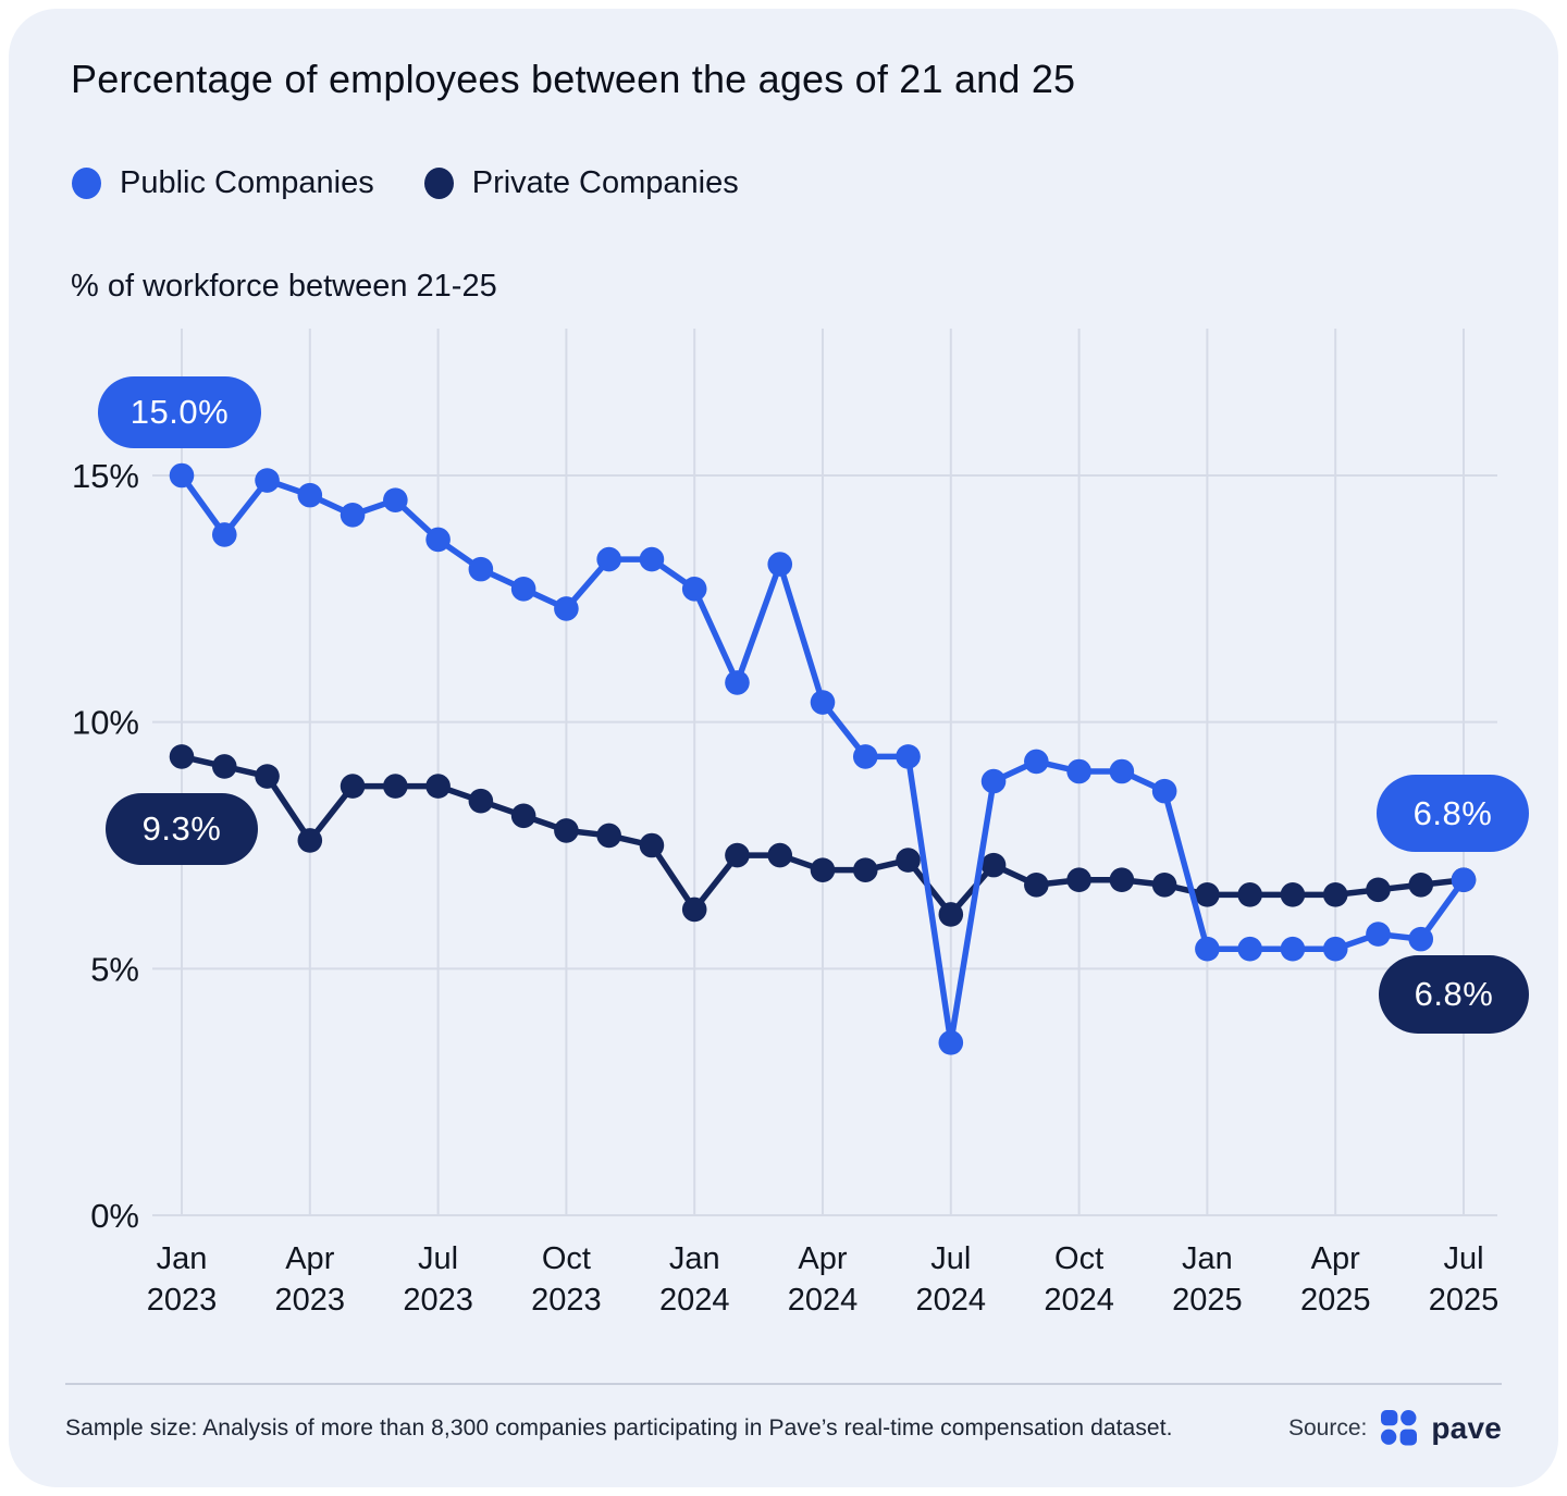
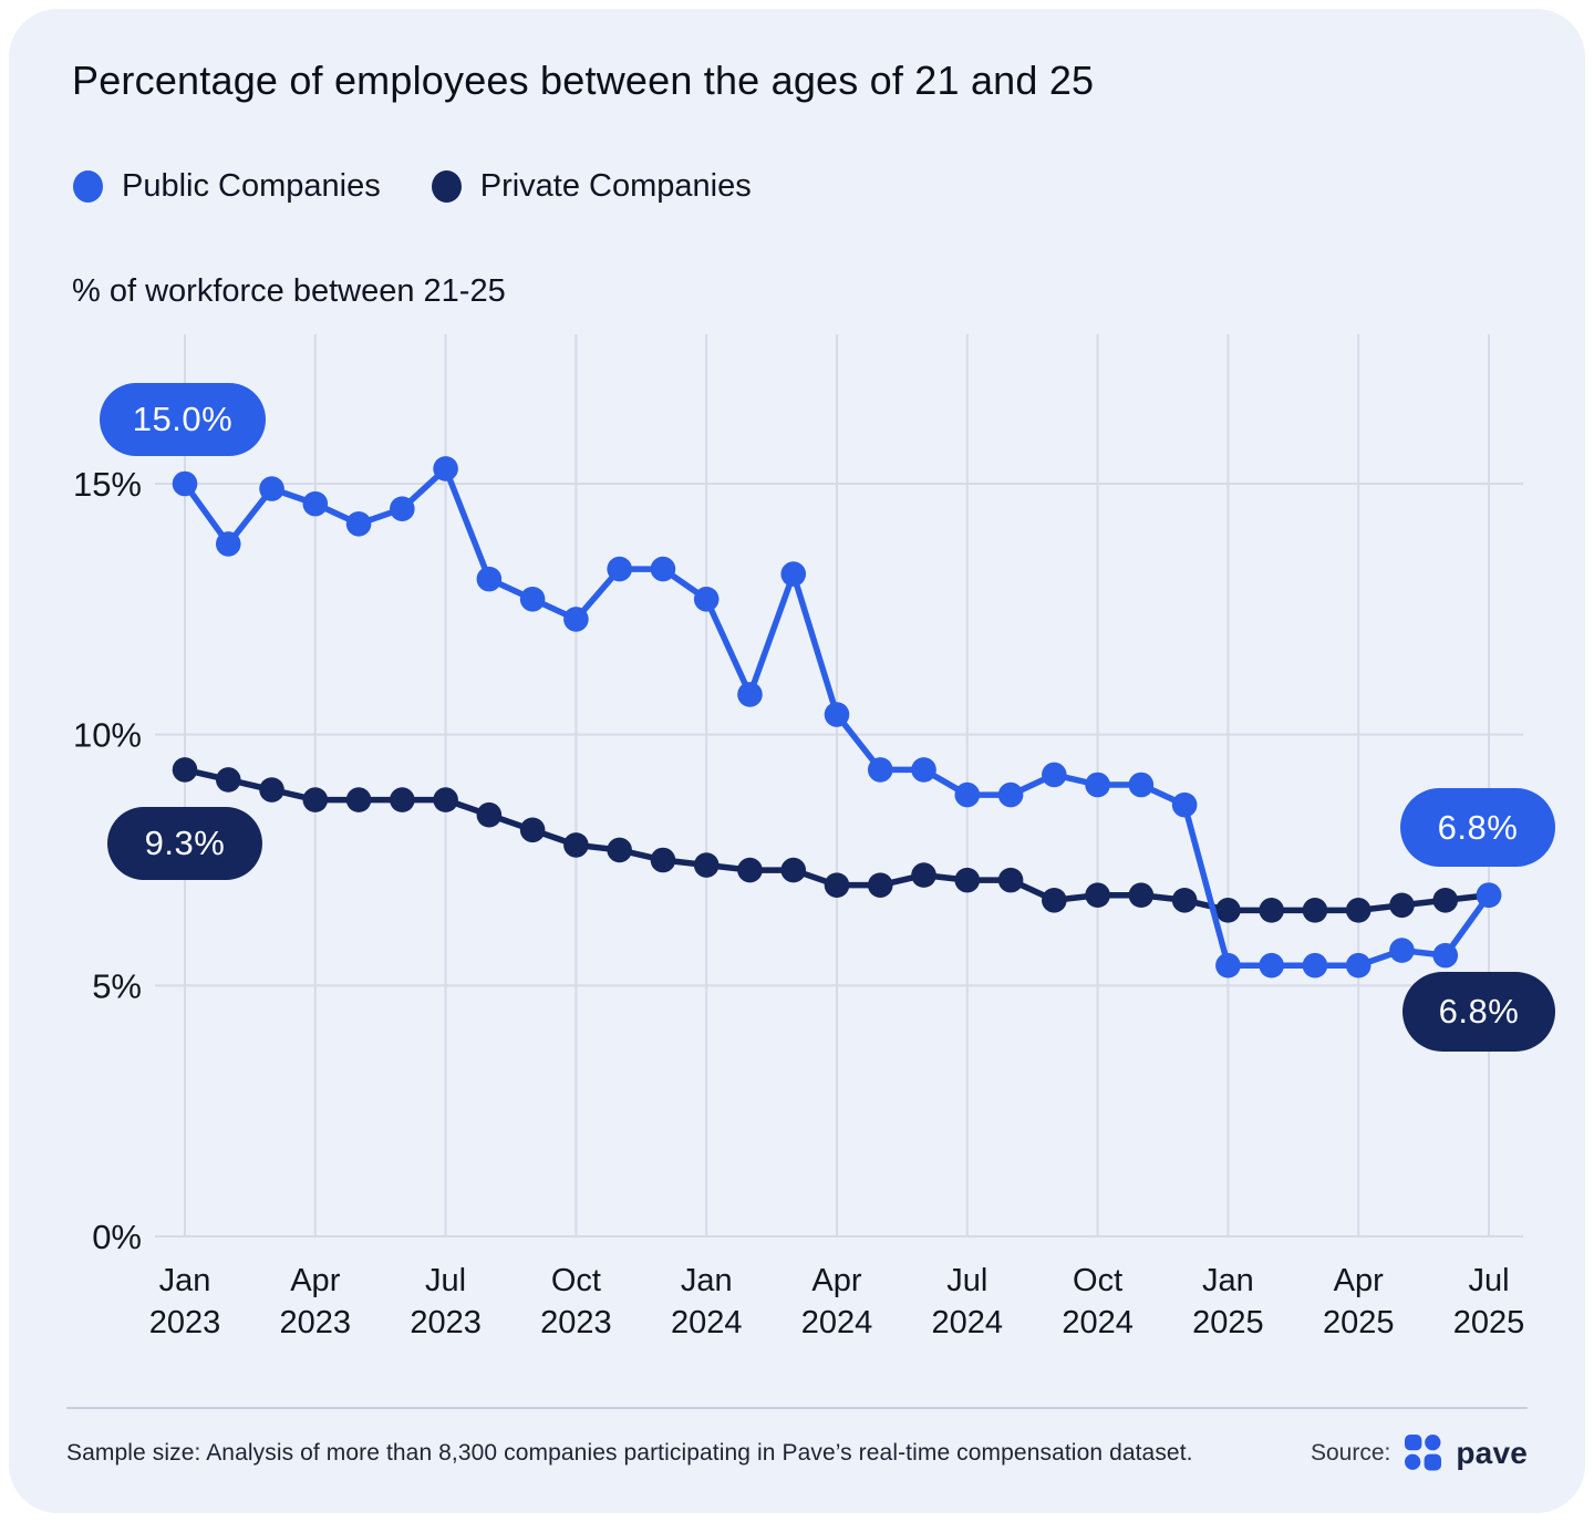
Private Companies/Apr 2023: 7.6% -> 8.7%
Public Companies/Jul 2023: 13.7% -> 15.3%
Private Companies/Jan 2024: 6.2% -> 7.4%
Public Companies/Jul 2024: 3.5% -> 8.8%
Private Companies/Jul 2024: 6.1% -> 7.1%
